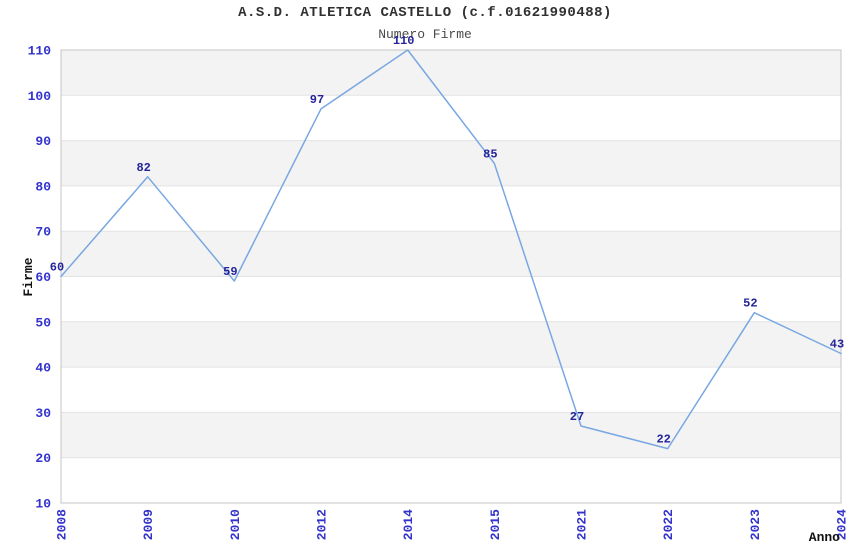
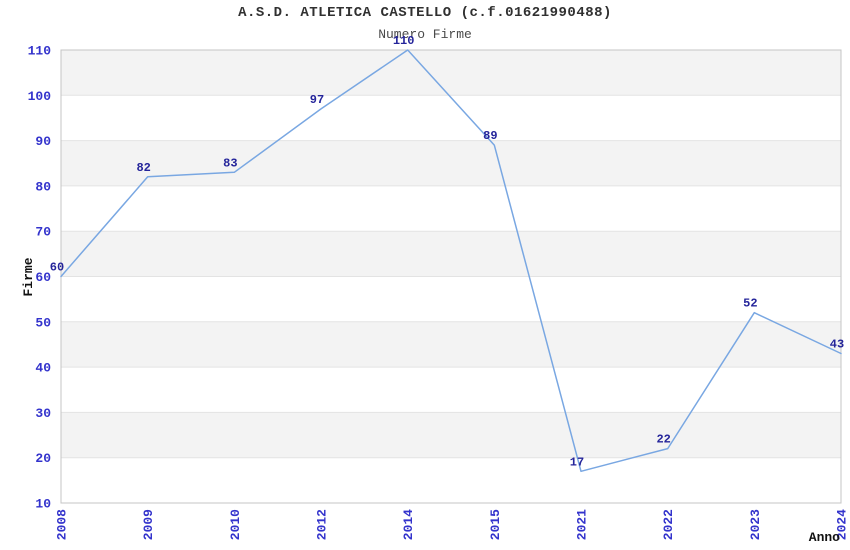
2010: 59 -> 83
2015: 85 -> 89
2021: 27 -> 17
